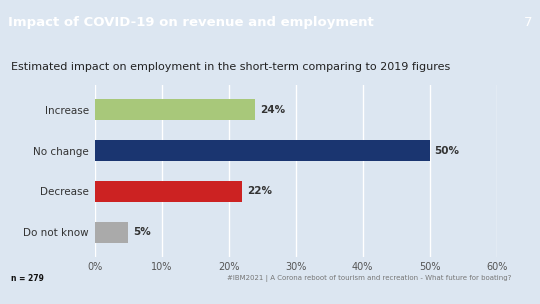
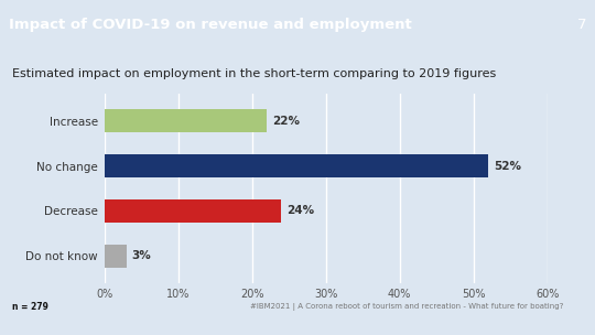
Increase: 24% -> 22%
No change: 50% -> 52%
Decrease: 22% -> 24%
Do not know: 5% -> 3%
